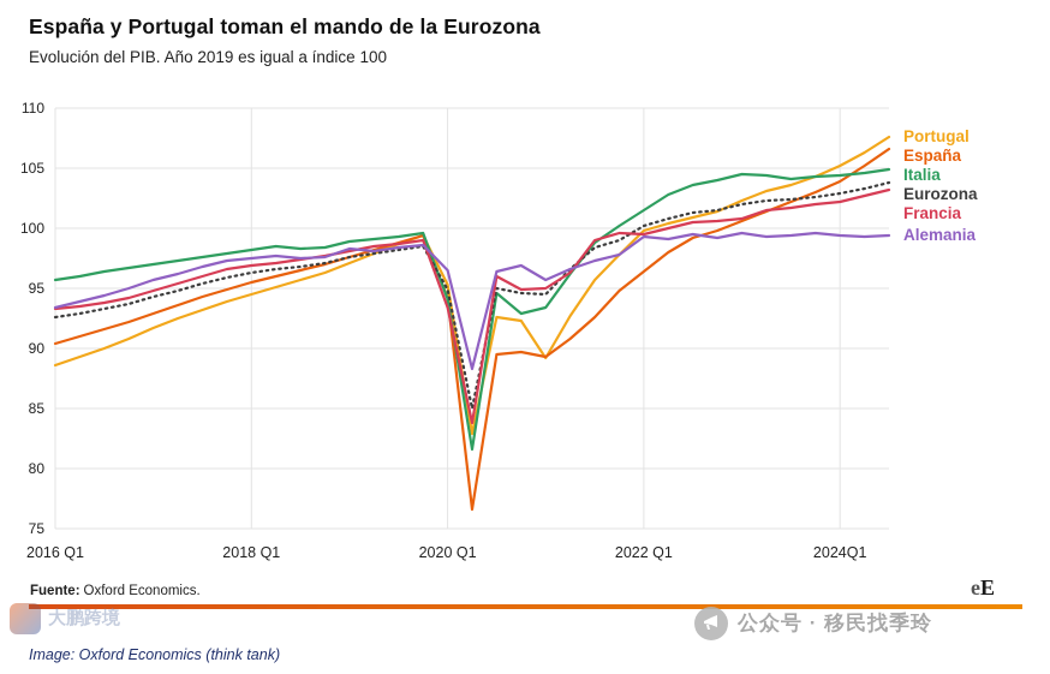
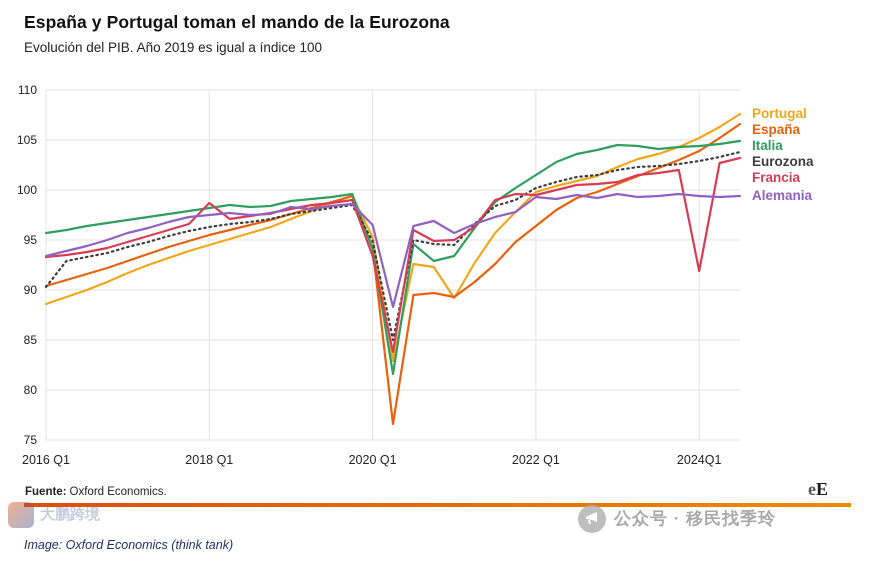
Eurozona/2016 Q1: 92.6 -> 90.3
Francia/2018 Q1: 96.9 -> 98.7
Francia/2024 Q1: 102.2 -> 91.9
